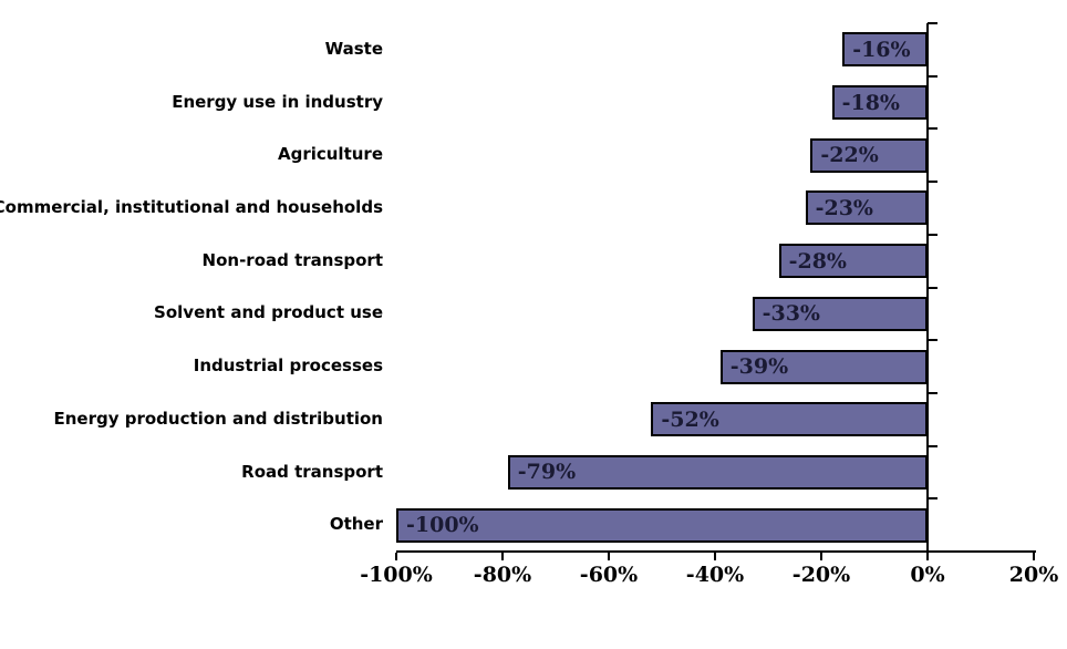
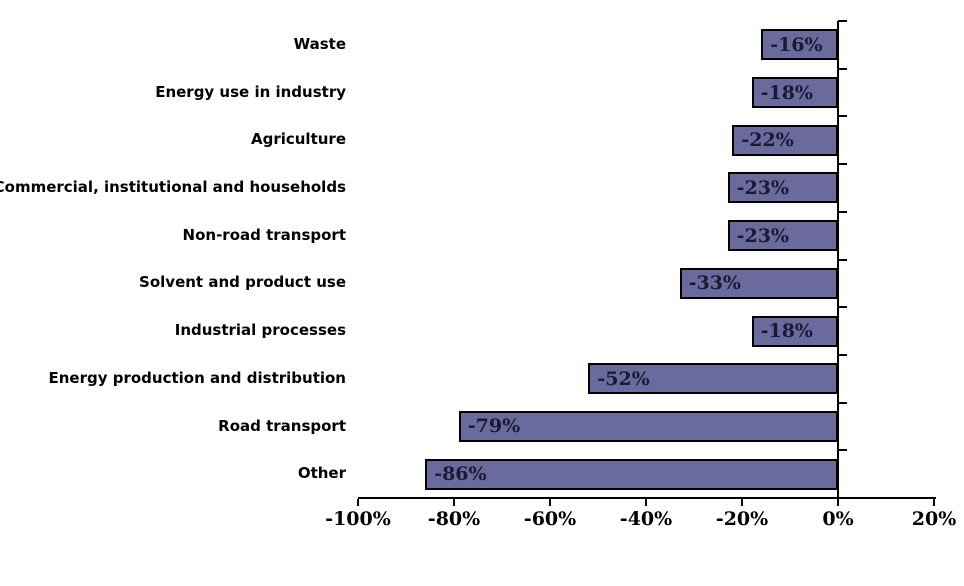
Non-road transport: -28% -> -23%
Industrial processes: -39% -> -18%
Other: -100% -> -86%
